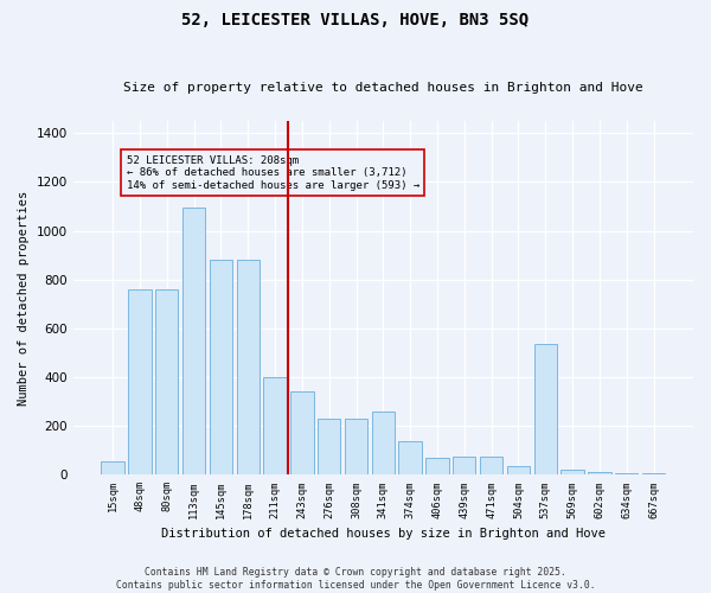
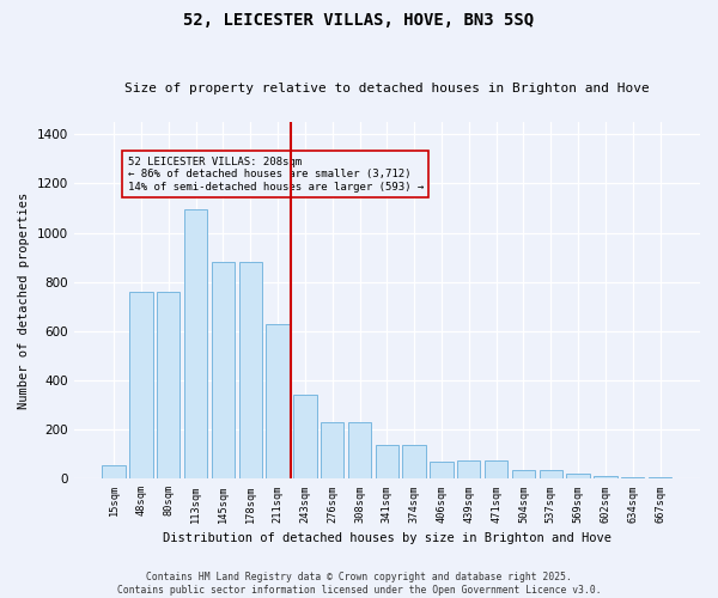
211sqm: 400 -> 630
341sqm: 260 -> 140
537sqm: 535 -> 35
